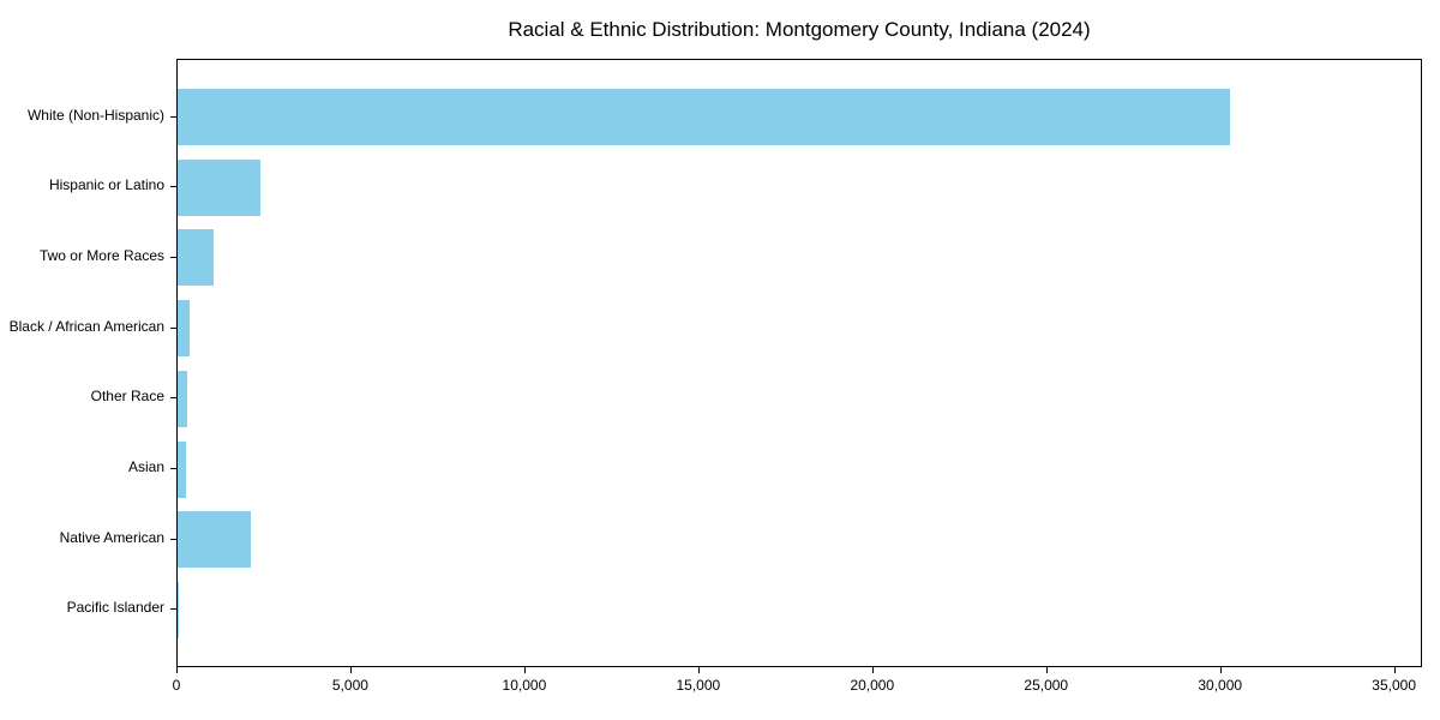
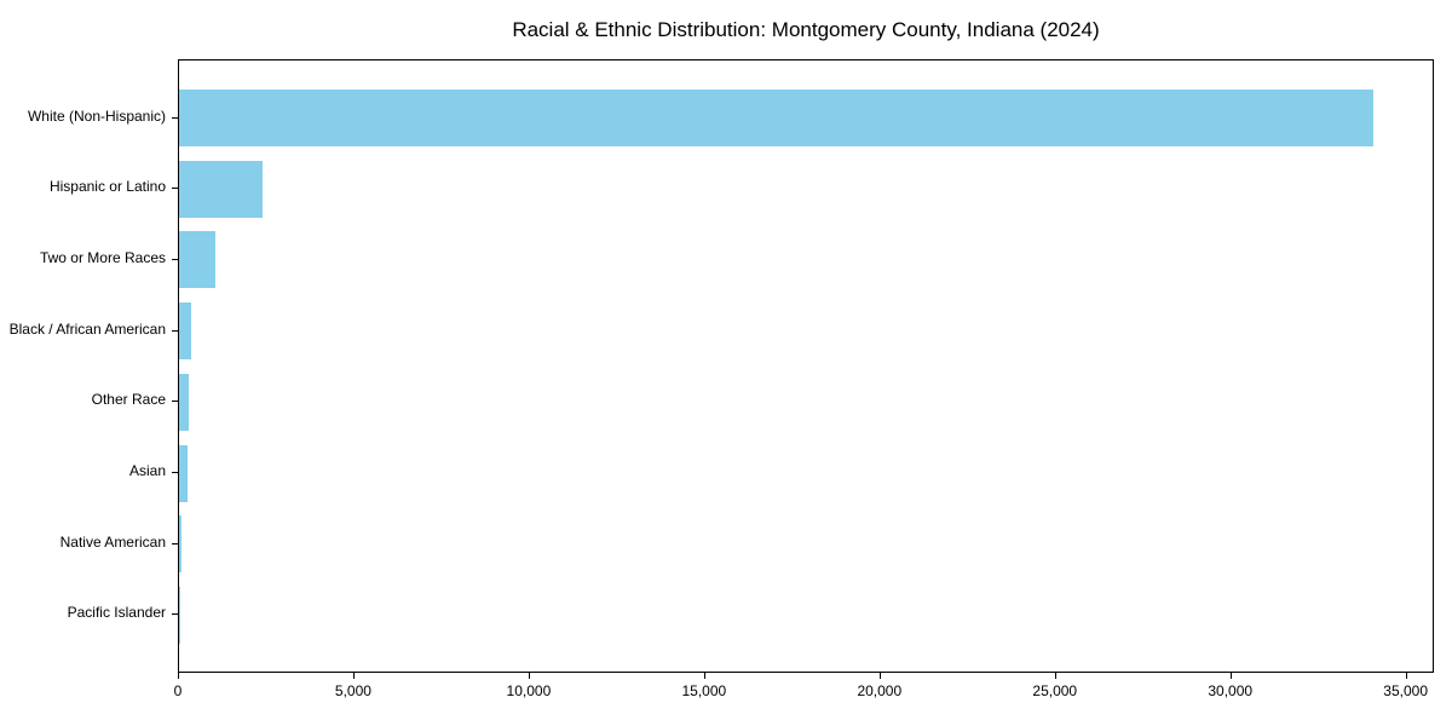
White (Non-Hispanic): 30300 -> 34100
Native American: 2100 -> 100
